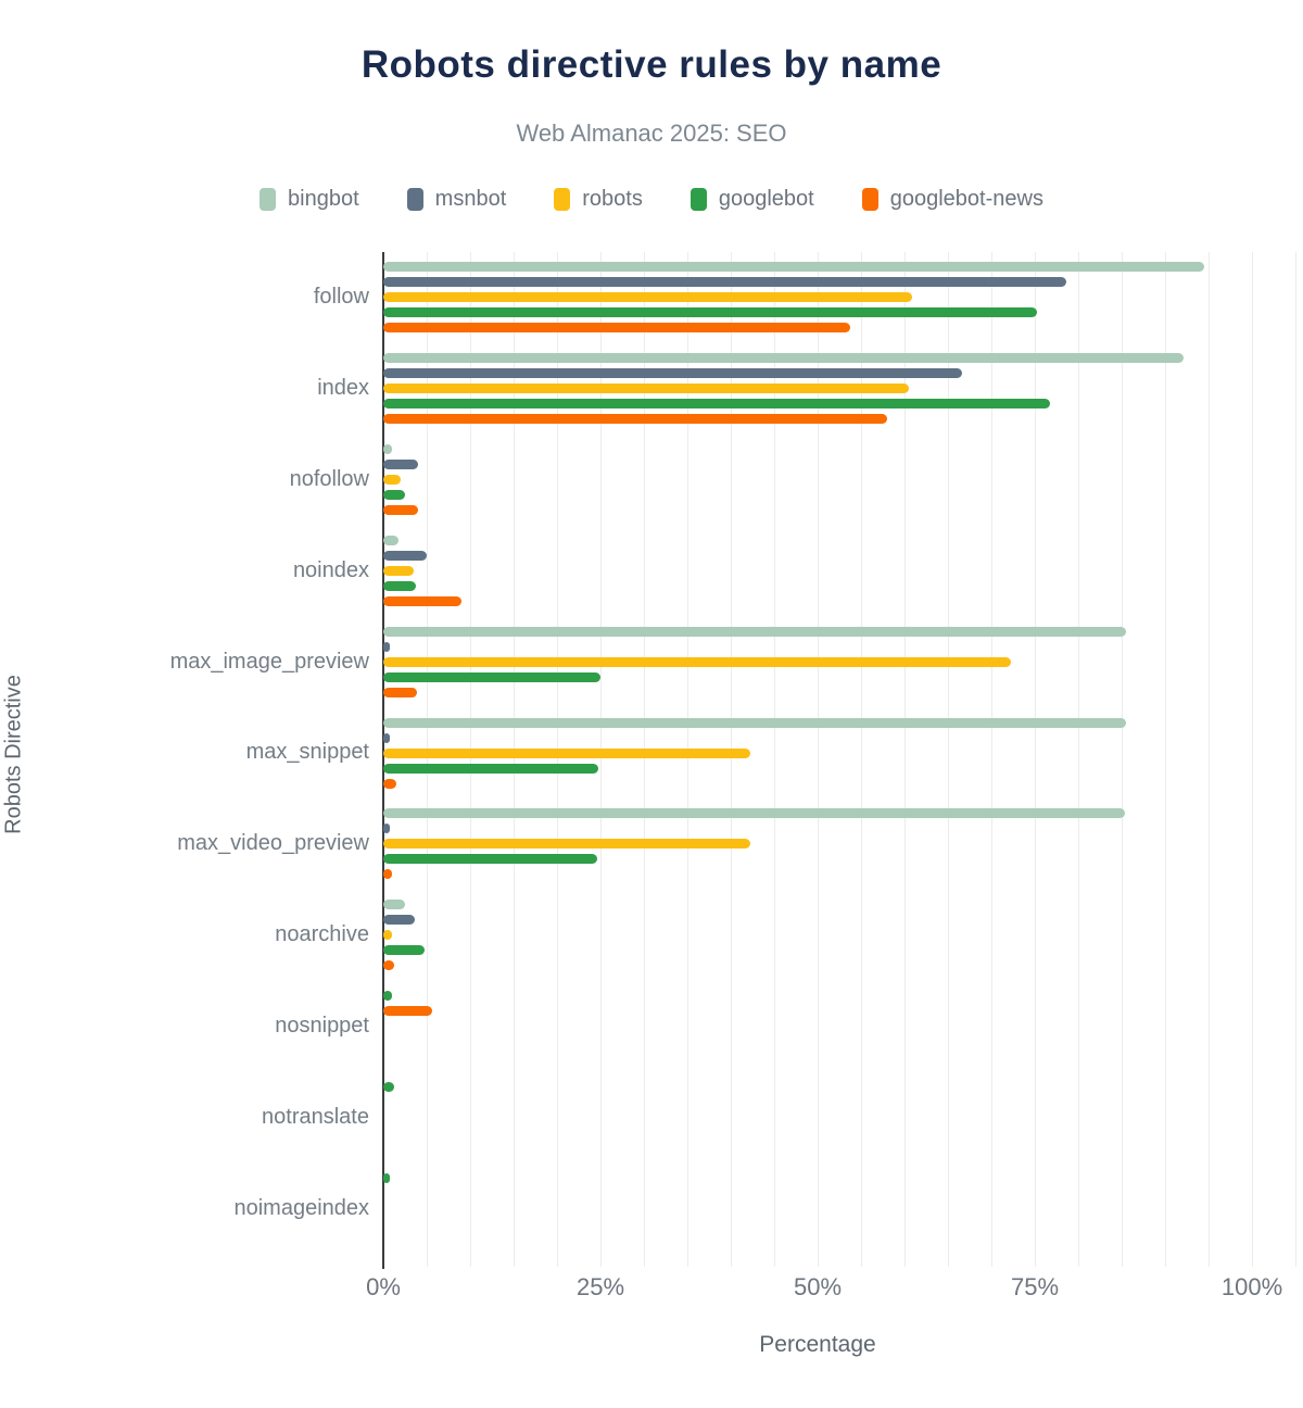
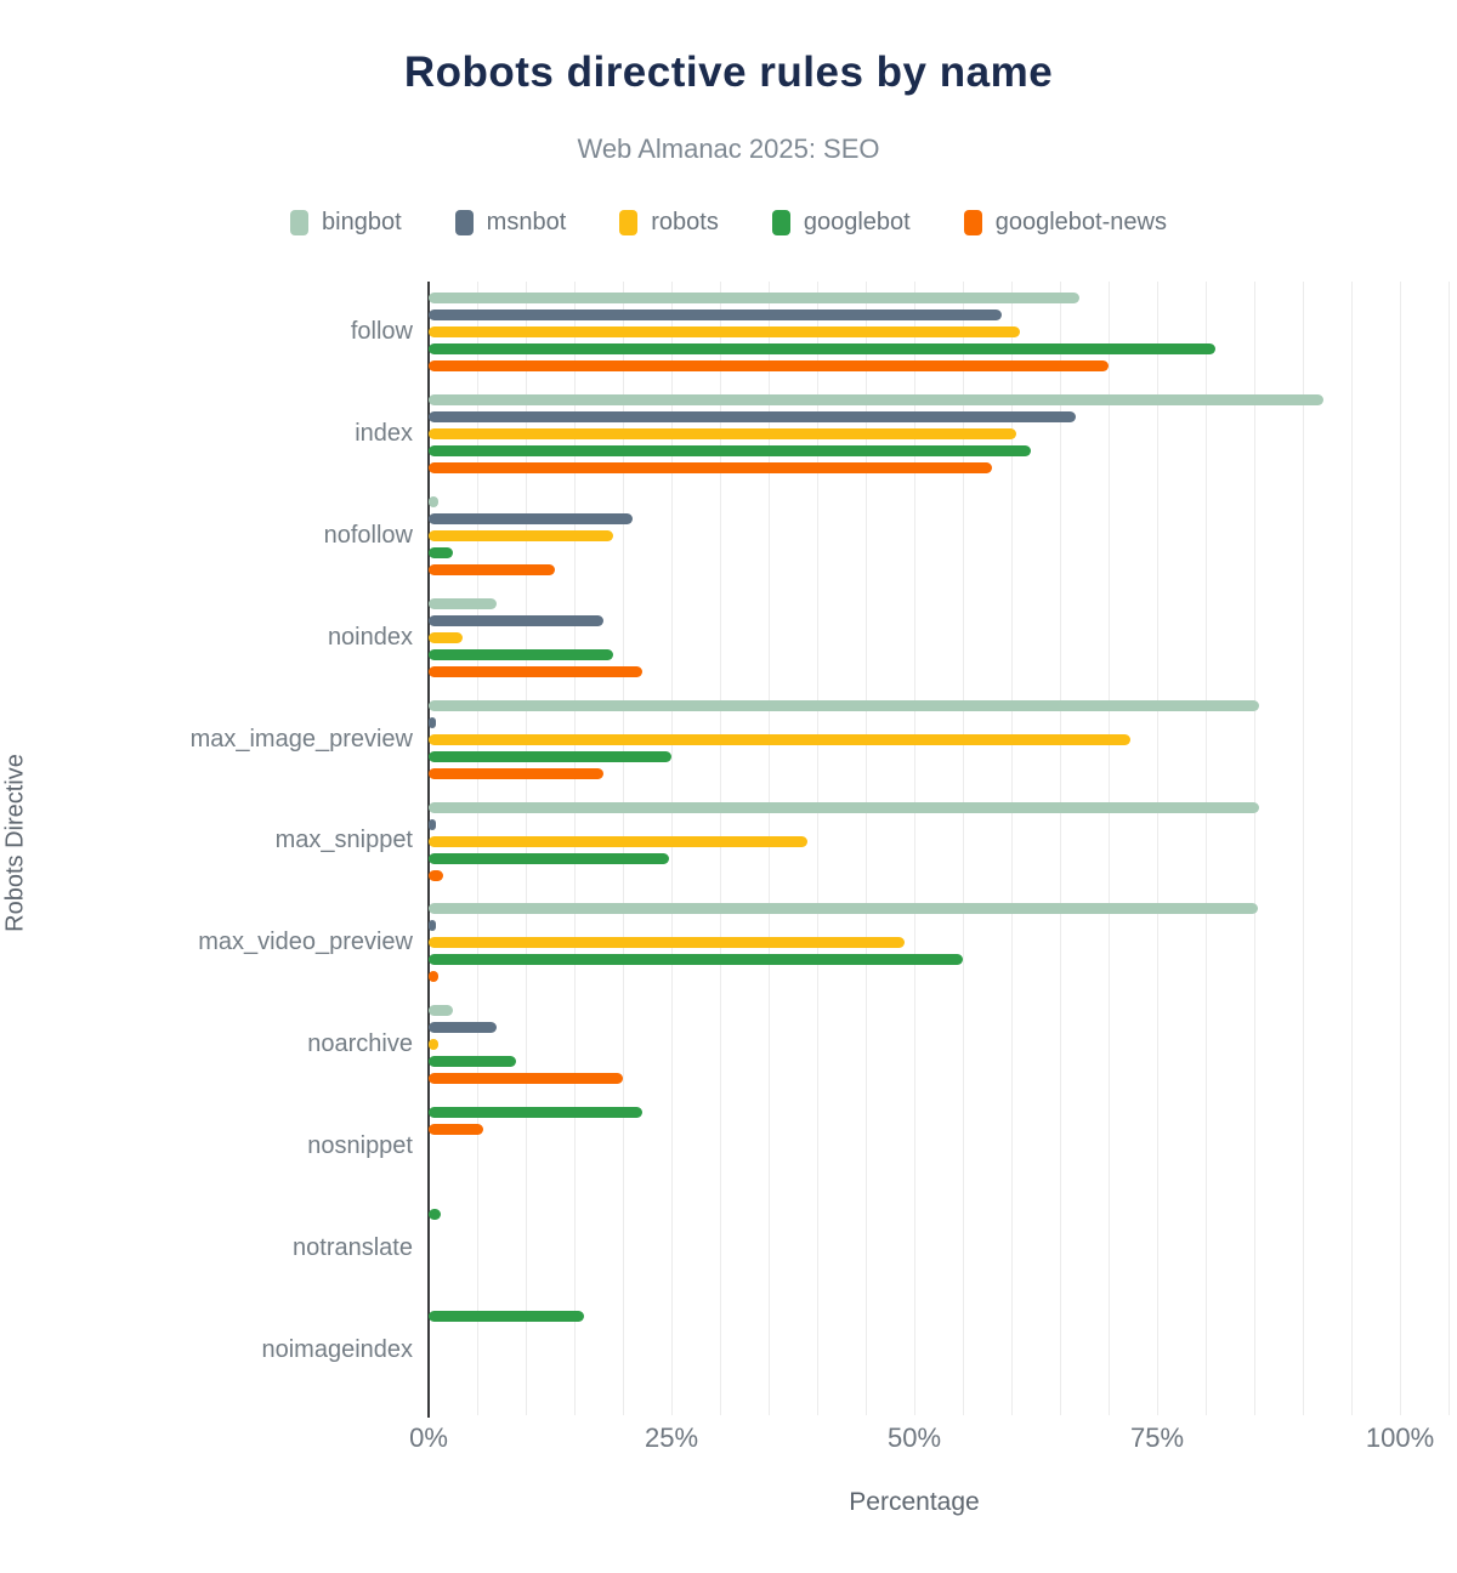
bingbot/follow: 94% -> 67%
msnbot/follow: 79% -> 59%
googlebot/follow: 75% -> 81%
googlebot-news/follow: 54% -> 70%
googlebot/index: 77% -> 62%
msnbot/nofollow: 4% -> 21%
robots/nofollow: 2% -> 19%
googlebot-news/nofollow: 4% -> 13%
bingbot/noindex: 2% -> 7%
msnbot/noindex: 5% -> 18%
googlebot/noindex: 4% -> 19%
googlebot-news/noindex: 9% -> 22%
googlebot-news/max_image_preview: 4% -> 18%
robots/max_snippet: 42% -> 39%
robots/max_video_preview: 42% -> 49%
googlebot/max_video_preview: 25% -> 55%
msnbot/noarchive: 4% -> 7%
googlebot/noarchive: 5% -> 9%
googlebot-news/noarchive: 1% -> 20%
googlebot/nosnippet: 1% -> 22%
googlebot/noimageindex: 1% -> 16%
